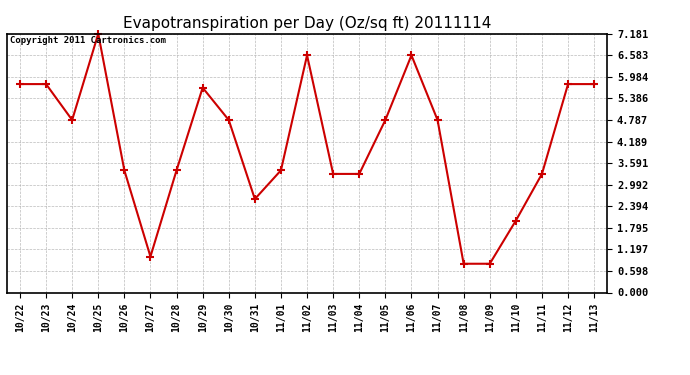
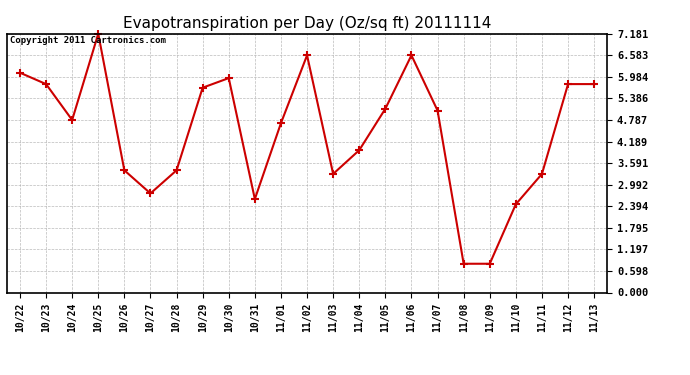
10/22: 5.78 -> 6.10
10/27: 1.00 -> 2.75
10/30: 4.79 -> 5.95
11/01: 3.39 -> 4.70
11/04: 3.29 -> 3.95
11/05: 4.79 -> 5.10
11/07: 4.79 -> 5.05
11/10: 2.00 -> 2.45
